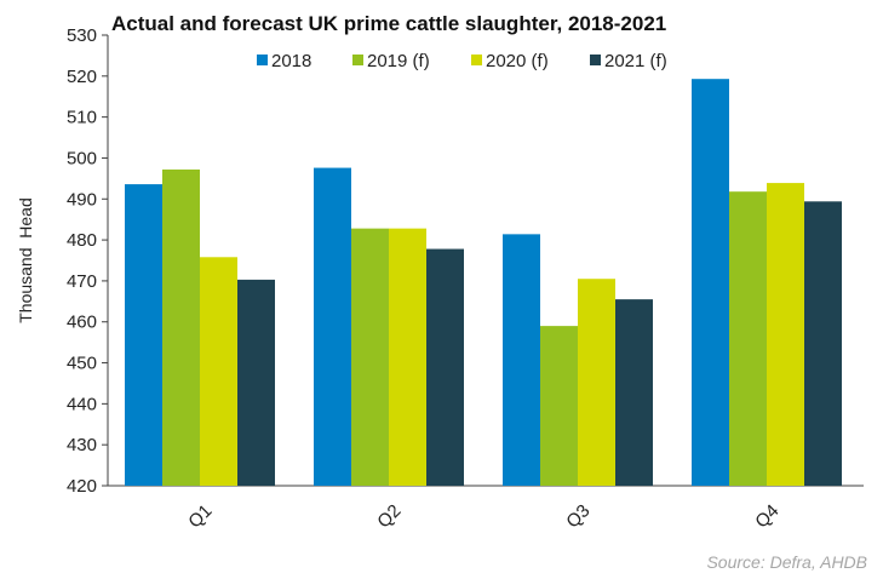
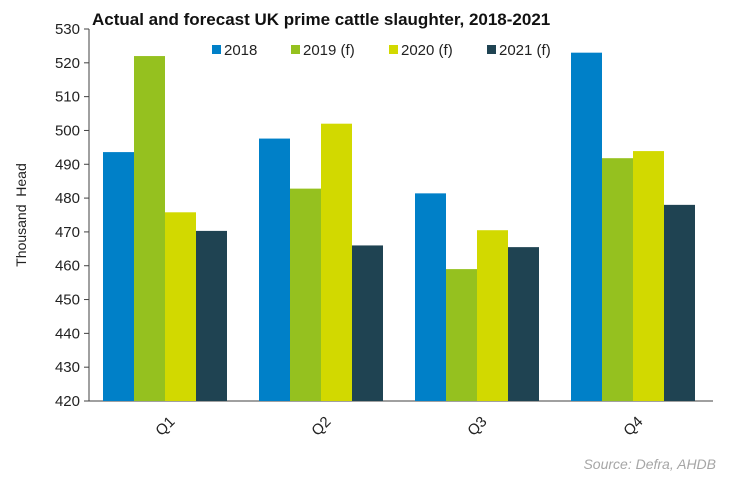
2019 (f)/Q1: 497 -> 522
2020 (f)/Q2: 483 -> 502
2021 (f)/Q2: 478 -> 466
2018/Q4: 519 -> 523
2021 (f)/Q4: 489 -> 478
